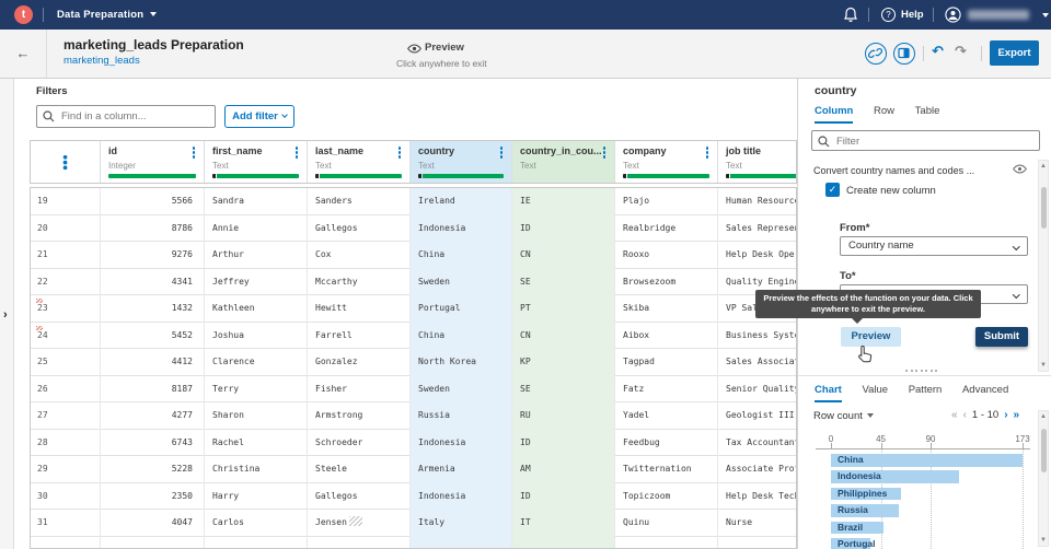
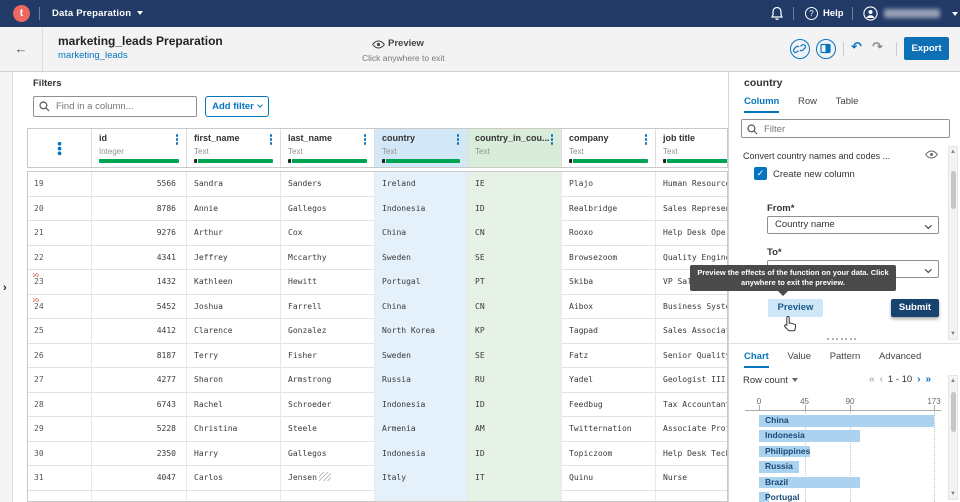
Indonesia: 120 -> 100
Philippines: 60 -> 50
Russia: 60 -> 40
Brazil: 50 -> 100
Portugal: 40 -> 10
